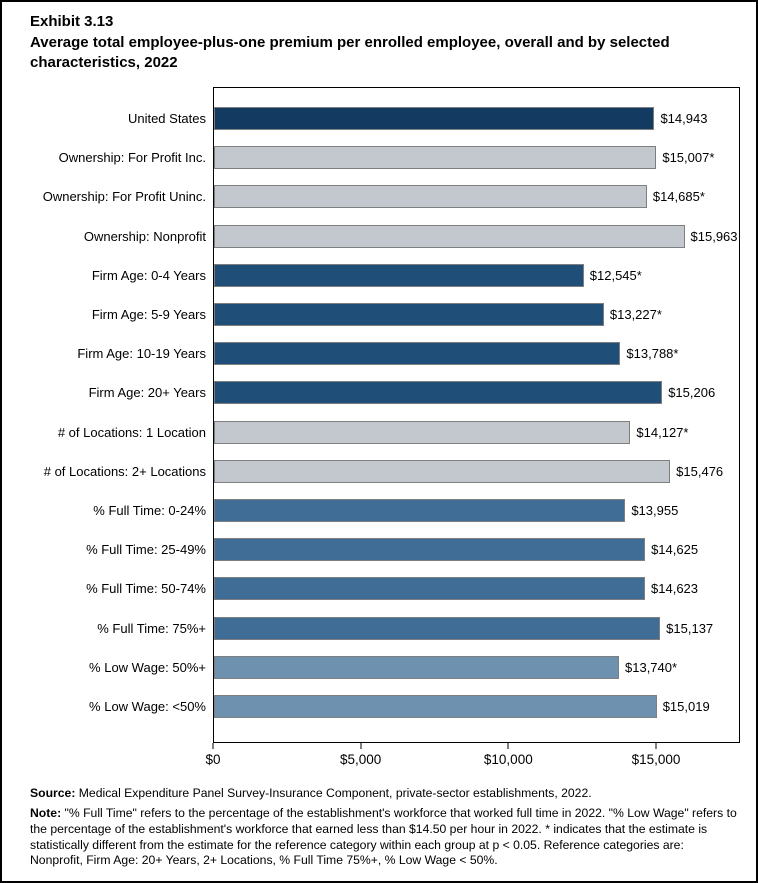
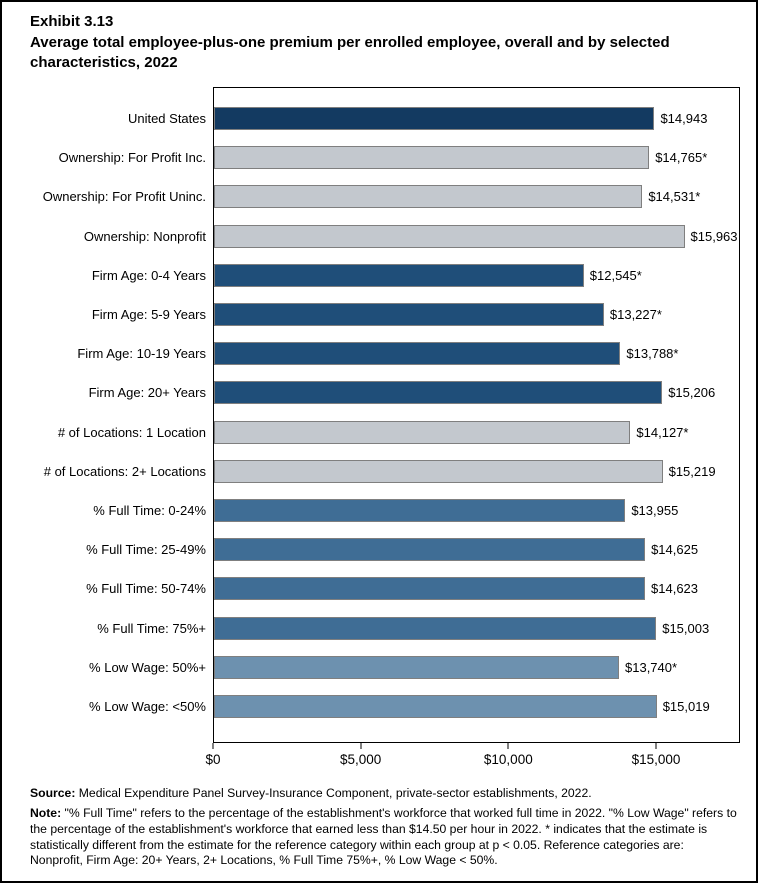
Ownership: For Profit Inc.: 15,007 -> 14,765
Ownership: For Profit Uninc.: 14,685 -> 14,531
# of Locations: 2+ Locations: $15,476 -> $15,219
% Full Time: 75%+: $15,137 -> $15,003
